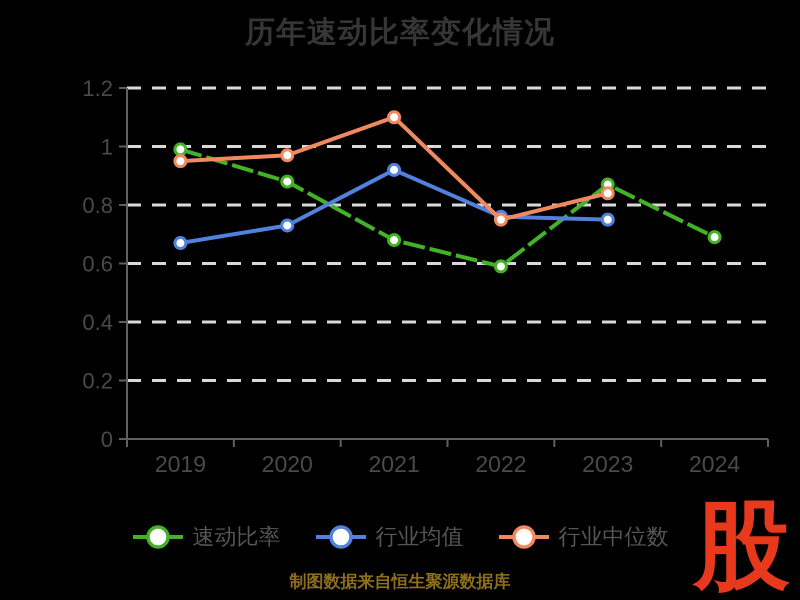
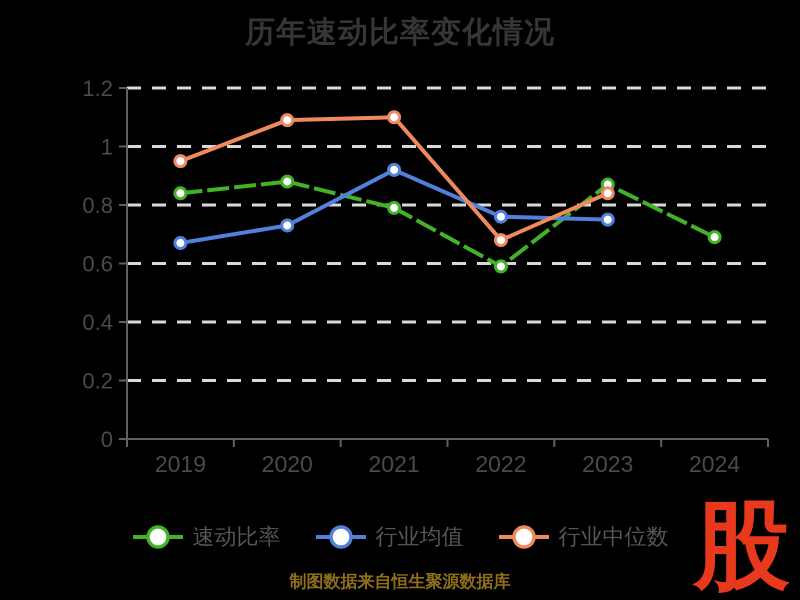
速动比率/2019: 0.99 -> 0.84
行业中位数/2020: 0.97 -> 1.09
速动比率/2021: 0.68 -> 0.79
行业中位数/2022: 0.75 -> 0.68
